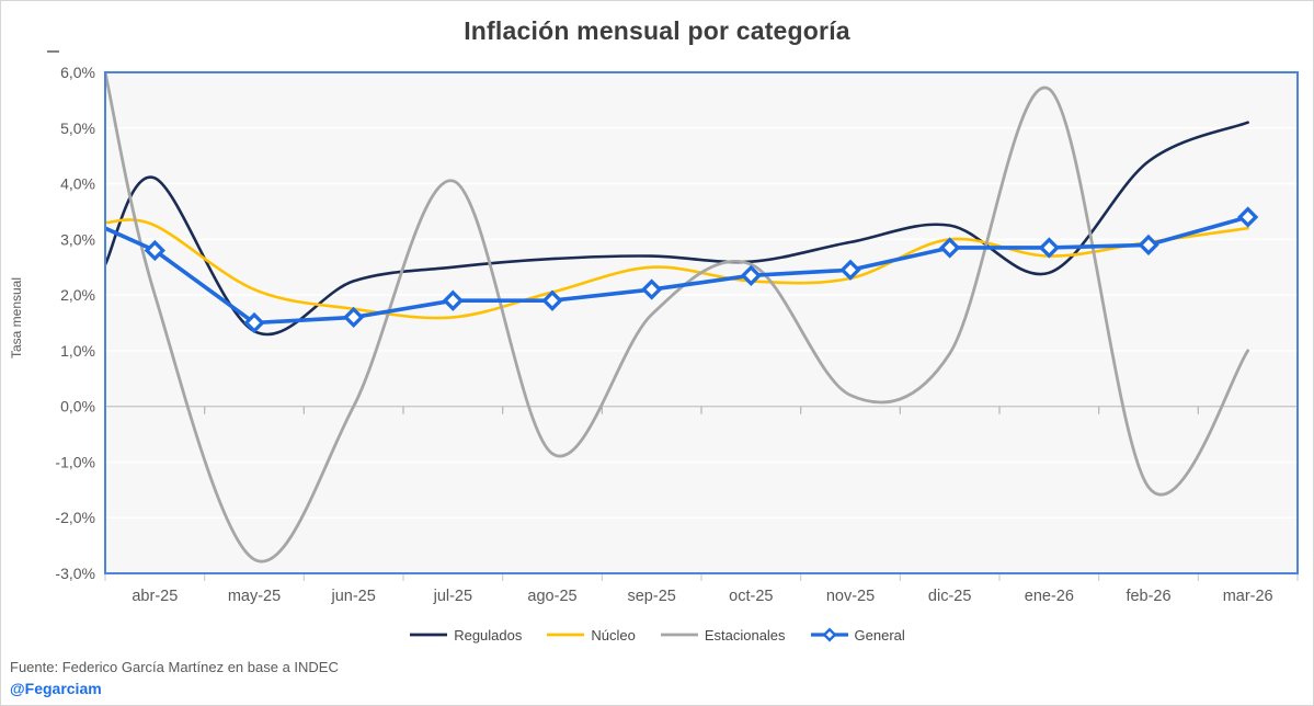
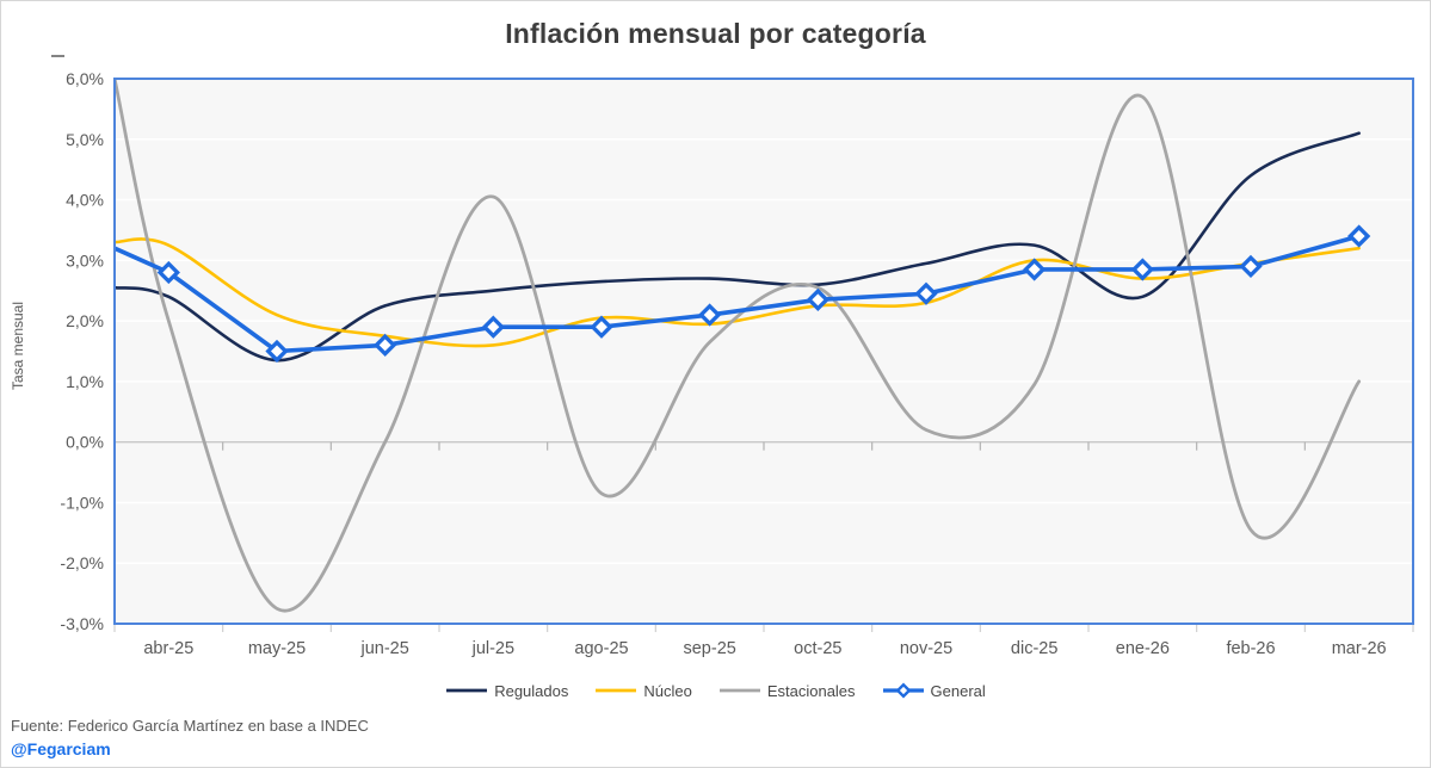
Regulados/abr-25: 4,1% -> 2,4%
Núcleo/sep-25: 2,5% -> 1,9%
